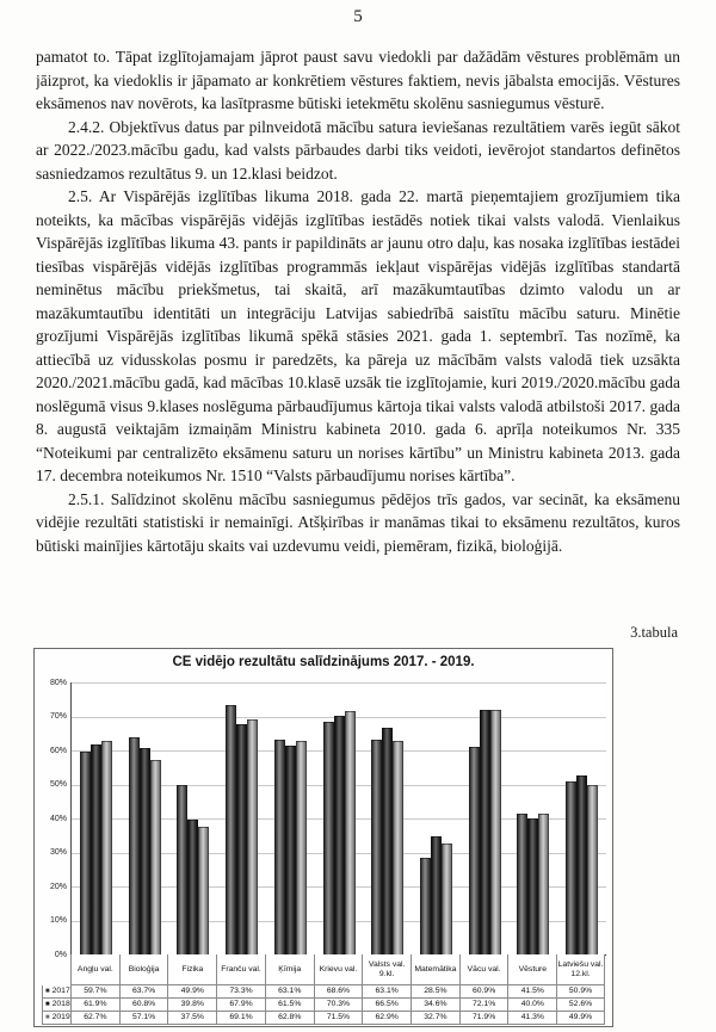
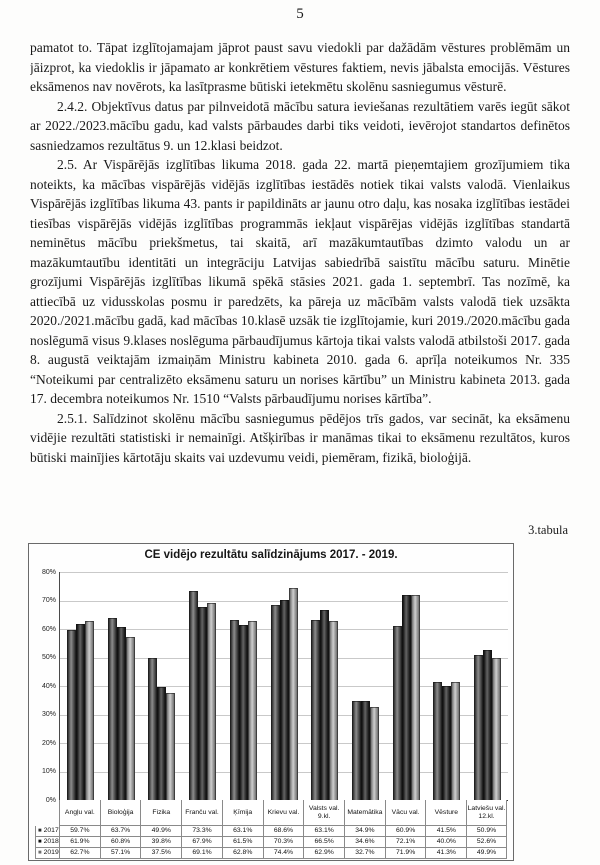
2019/Krievu val.: 71.5% -> 74.4%
2017/Matemātika: 28.5% -> 34.9%
